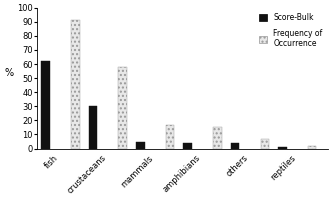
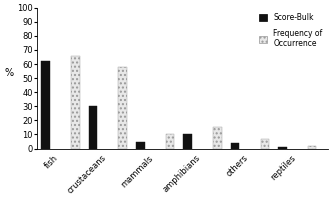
Frequency of Occurrence/fish: 91 -> 66
Frequency of Occurrence/mammals: 17 -> 10
Score-Bulk/amphibians: 4 -> 10
